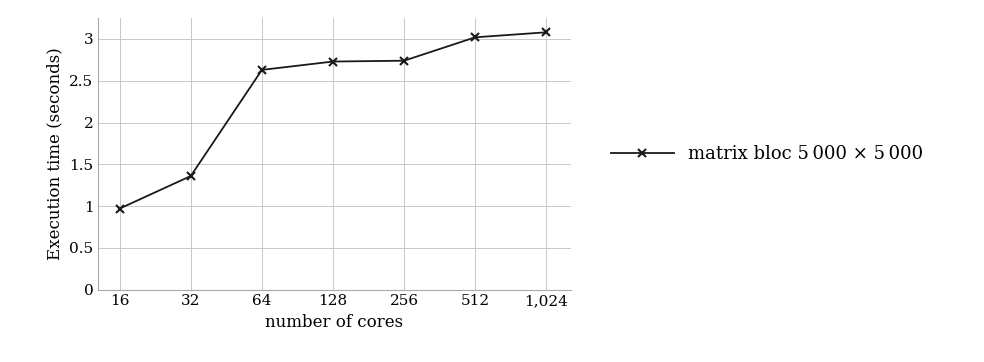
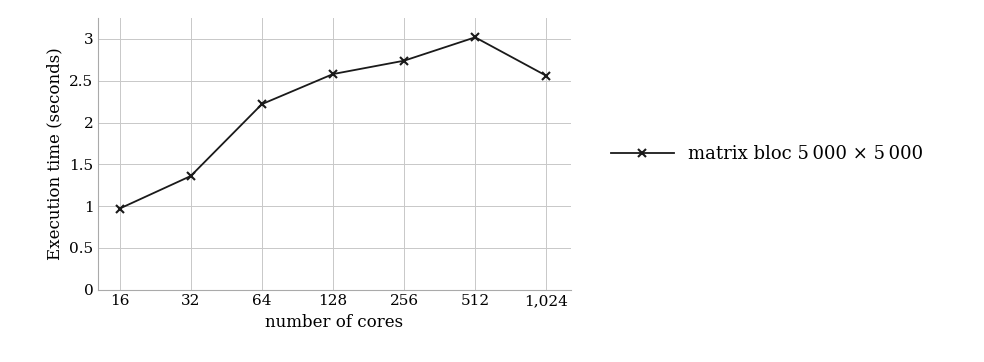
64: 2.63 -> 2.22
128: 2.73 -> 2.58
1,024: 3.08 -> 2.56
